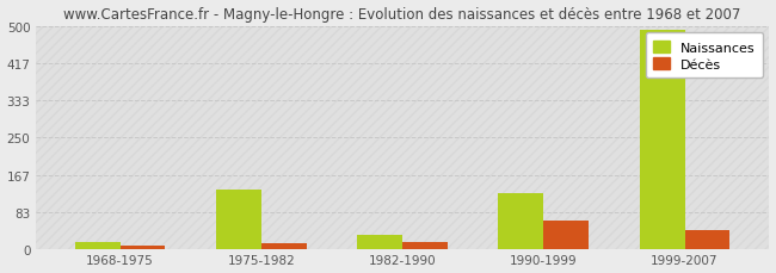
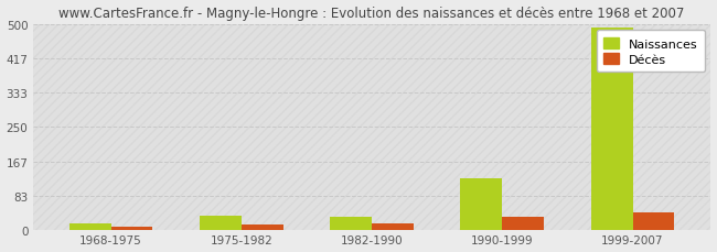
Naissances/1975-1982: 135 -> 35
Décès/1990-1999: 65 -> 33
